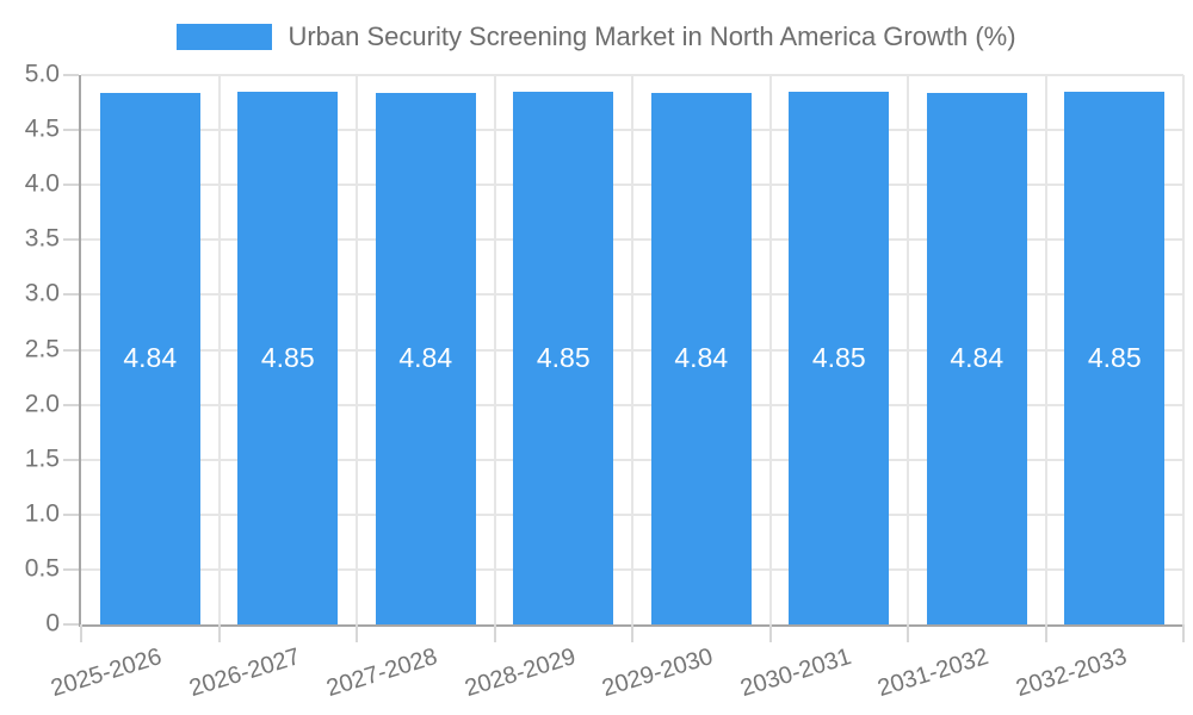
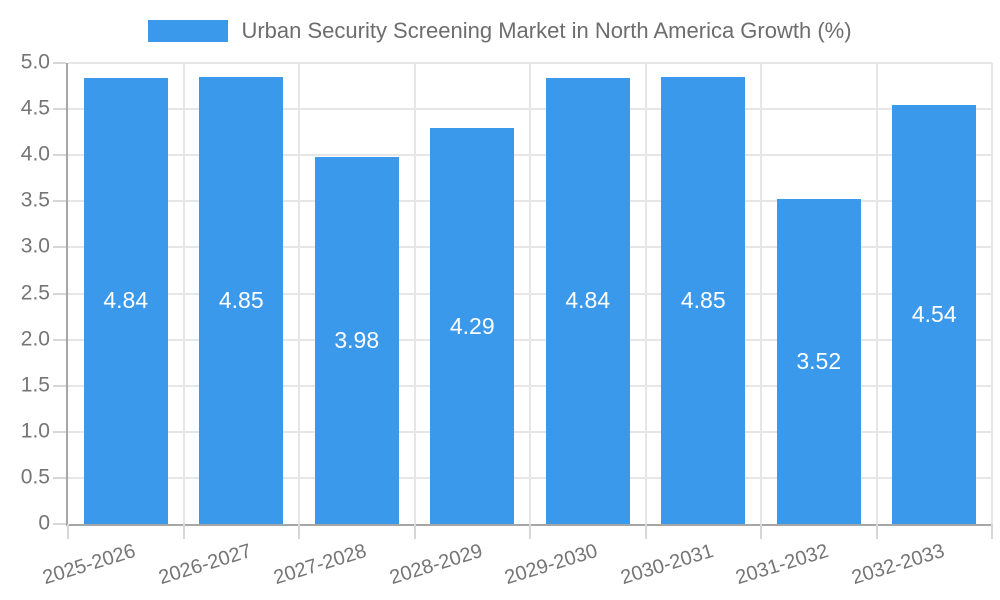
2027-2028: 4.84 -> 3.98
2028-2029: 4.85 -> 4.29
2031-2032: 4.84 -> 3.52
2032-2033: 4.85 -> 4.54
